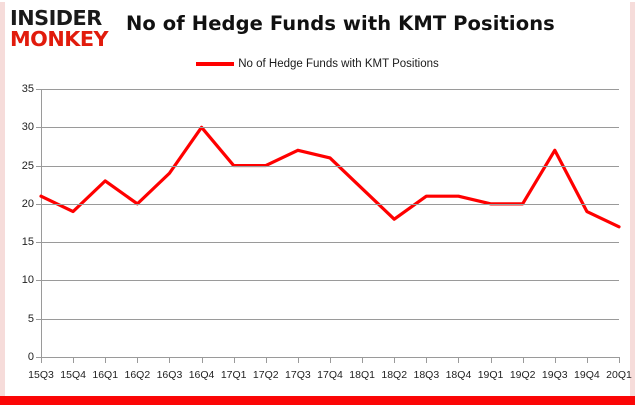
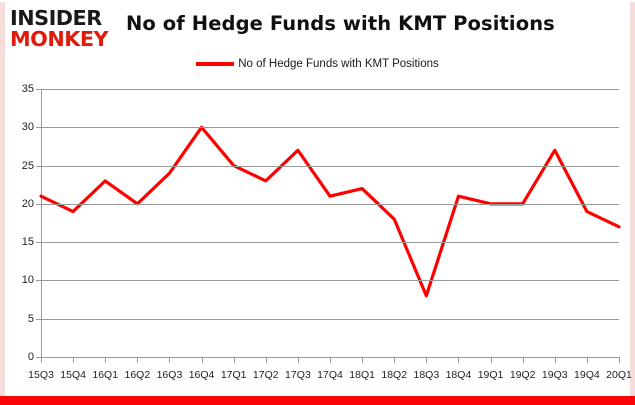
17Q2: 25 -> 23
17Q4: 26 -> 21
18Q3: 21 -> 8
